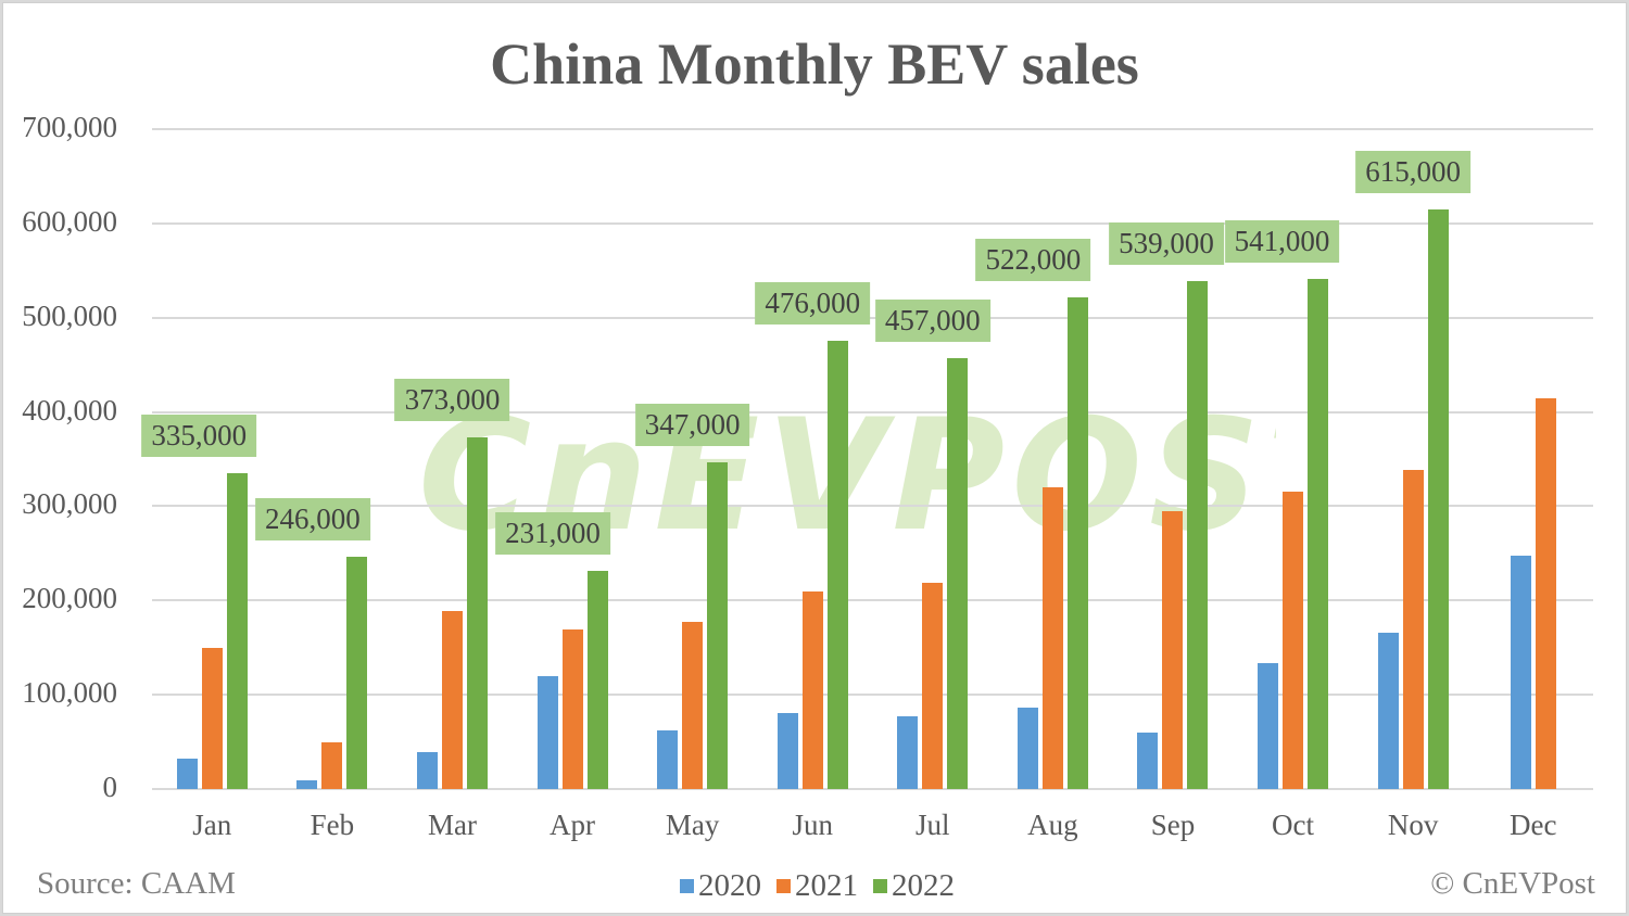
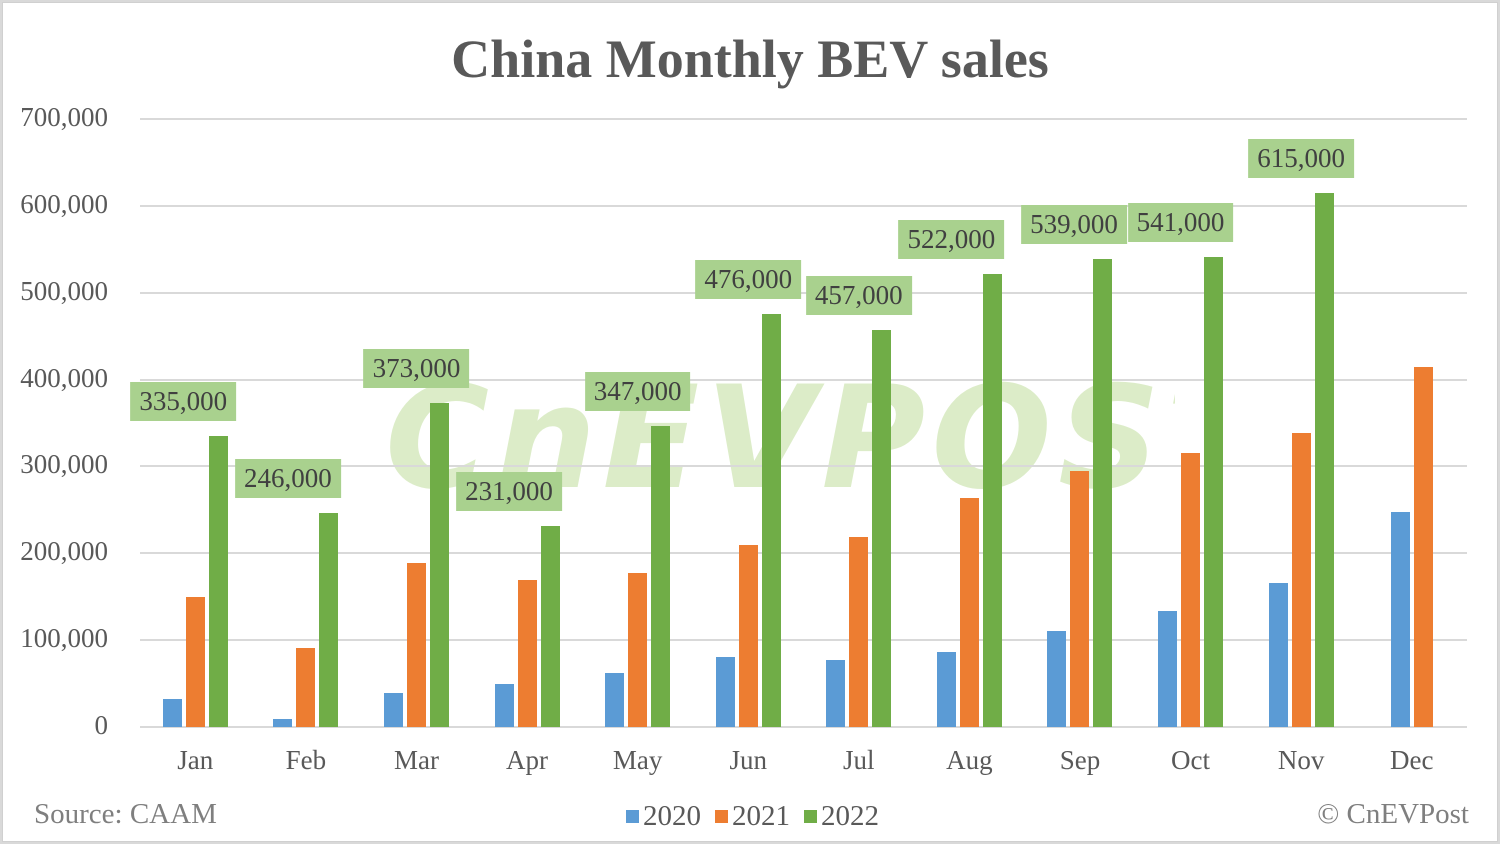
2021/Feb: 50000 -> 90000
2020/Apr: 120000 -> 50000
2021/Aug: 320000 -> 260000
2020/Sep: 60000 -> 110000
